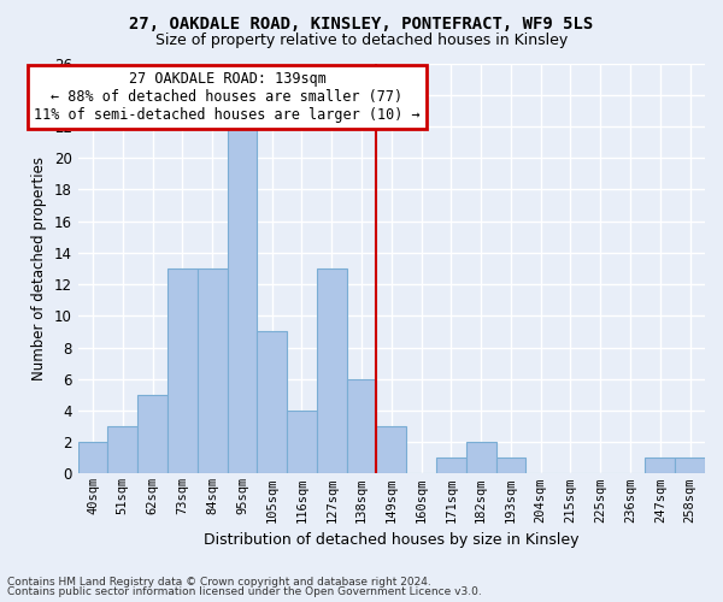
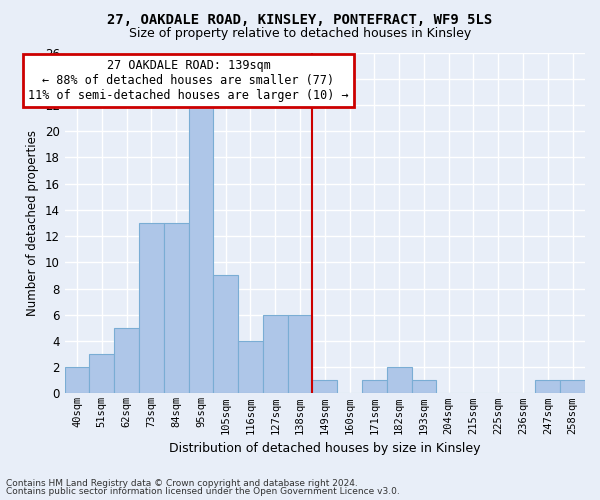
127sqm: 13 -> 6
149sqm: 3 -> 1
